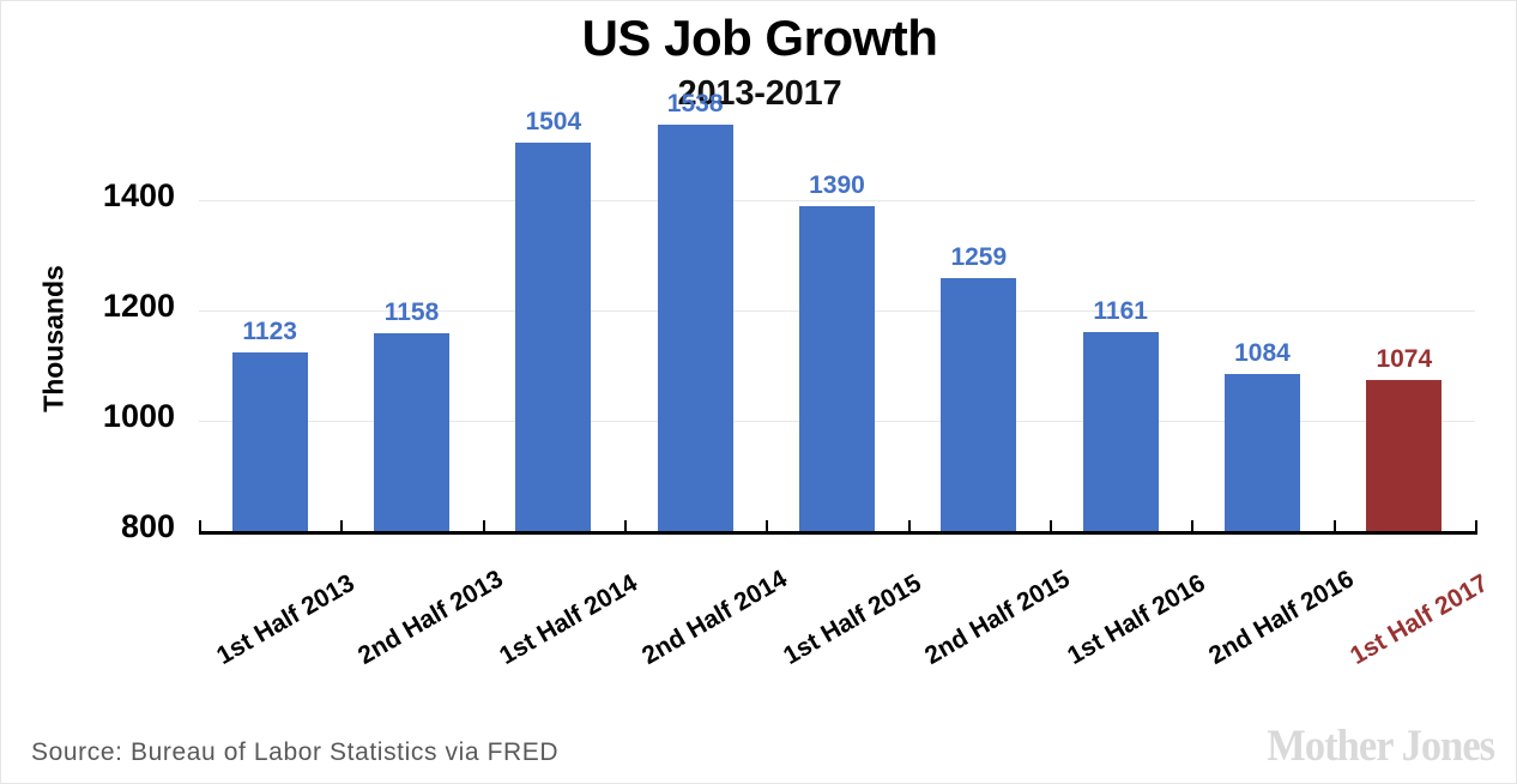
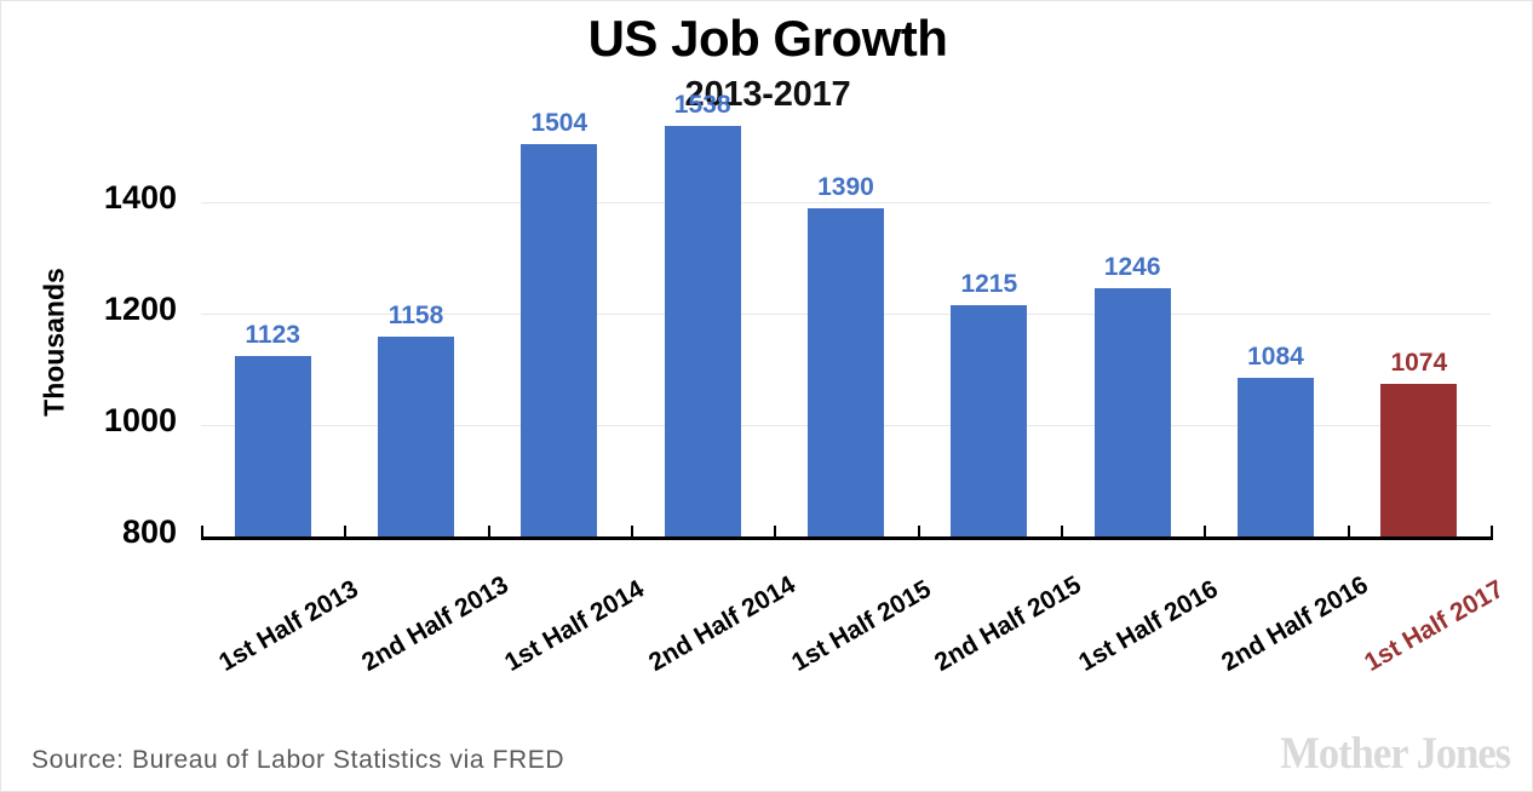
2nd Half 2015: 1259 -> 1215
1st Half 2016: 1161 -> 1246
